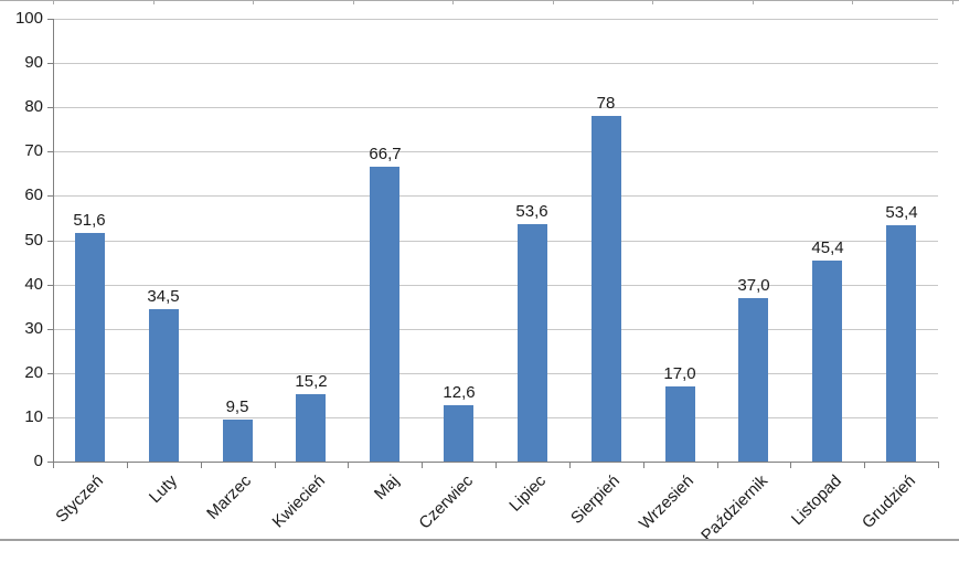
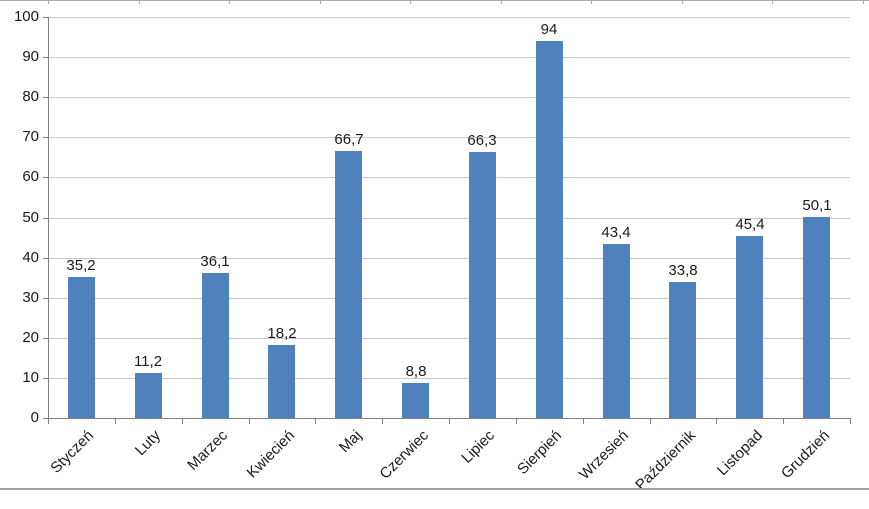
Styczeń: 51,6 -> 35,2
Luty: 34,5 -> 11,2
Marzec: 9,5 -> 36,1
Kwiecień: 15,2 -> 18,2
Czerwiec: 12,6 -> 8,8
Lipiec: 53,6 -> 66,3
Sierpień: 78 -> 94
Wrzesień: 17,0 -> 43,4
Październik: 37,0 -> 33,8
Grudzień: 53,4 -> 50,1
